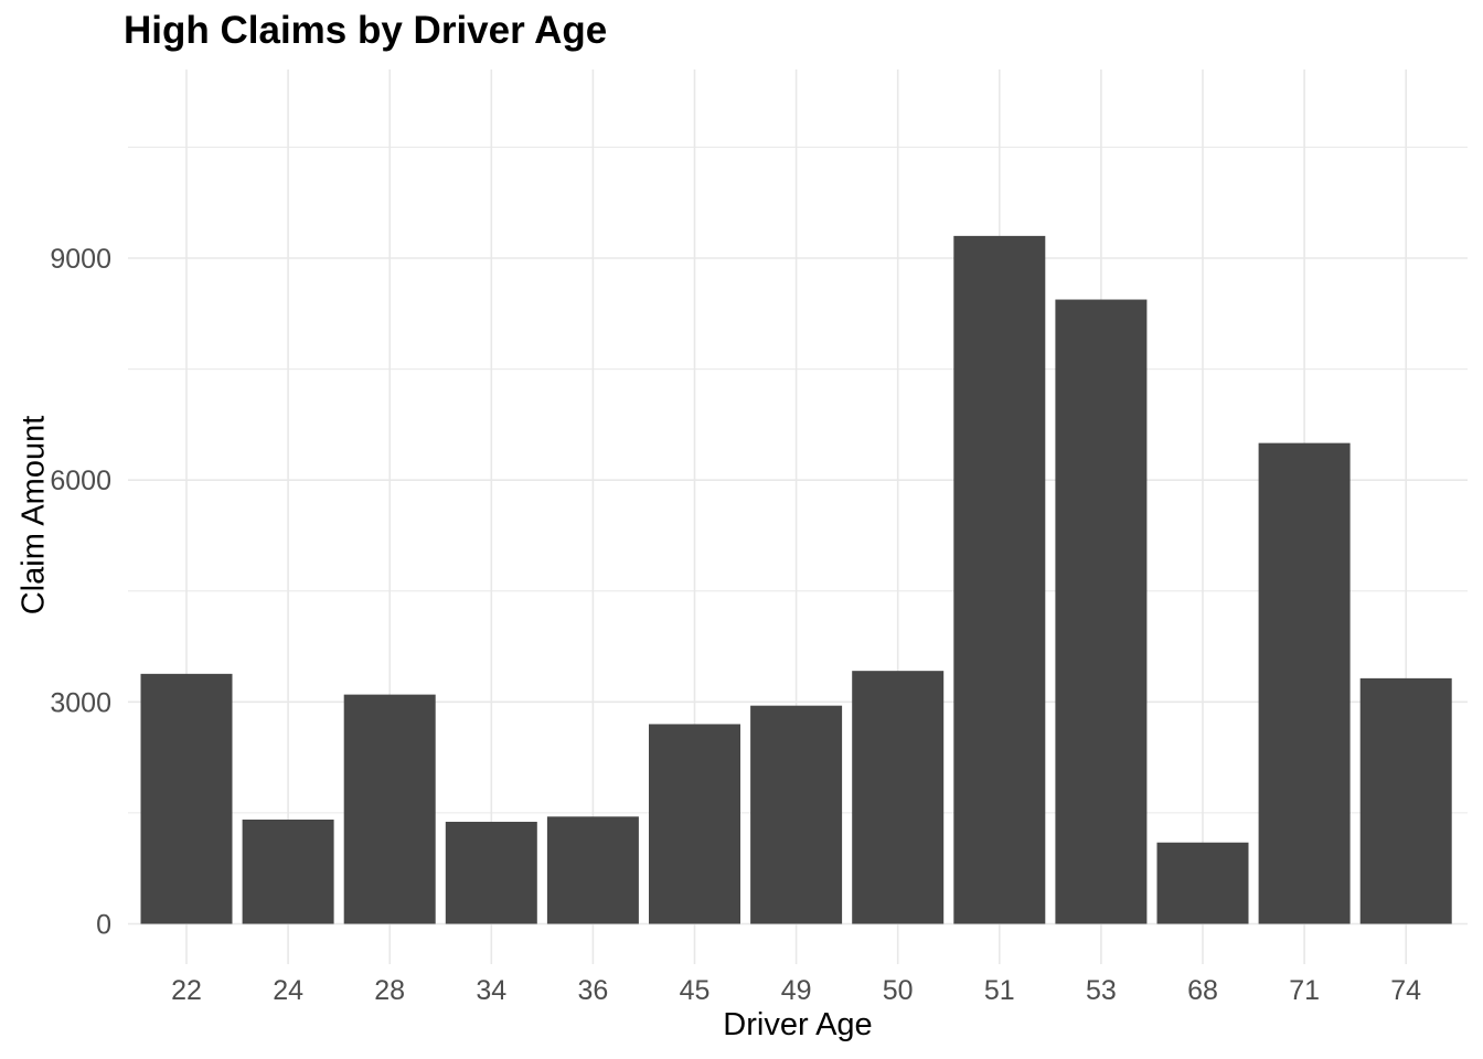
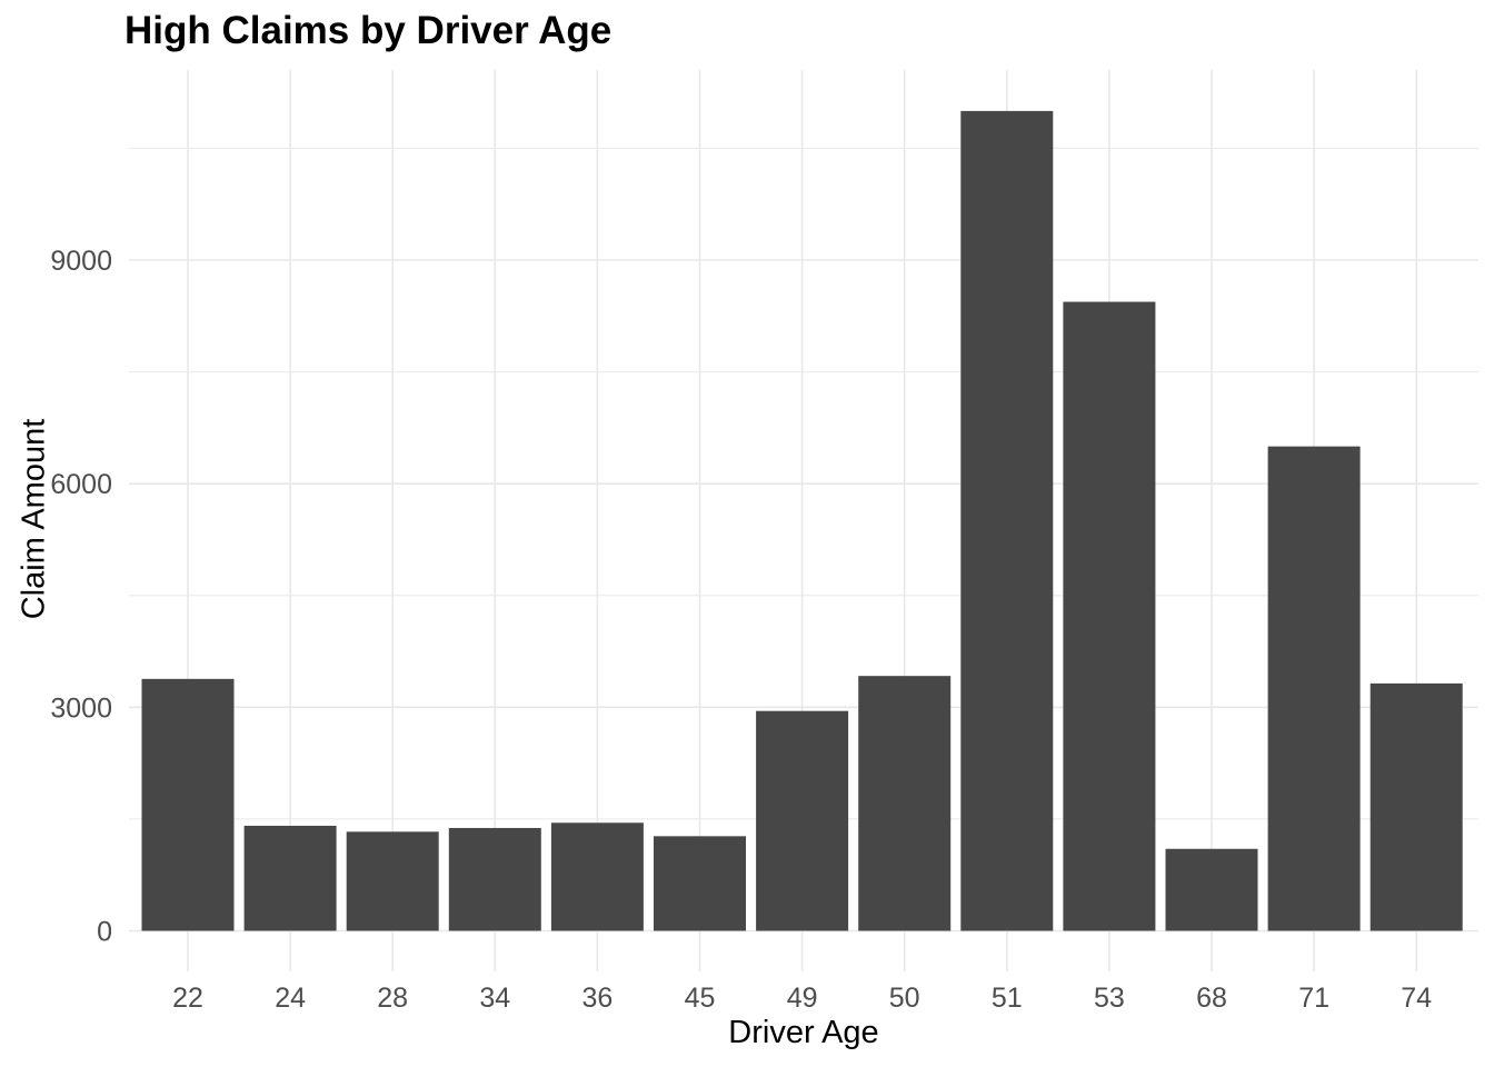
28: 3100 -> 1300
45: 2700 -> 1300
51: 9300 -> 11000
